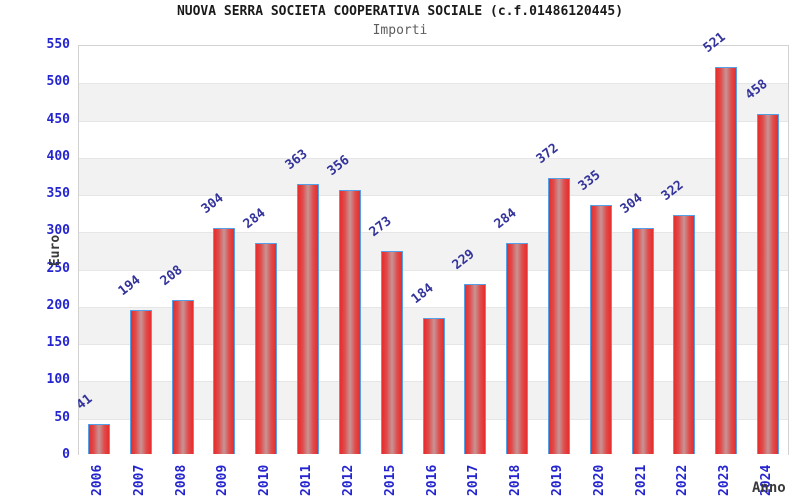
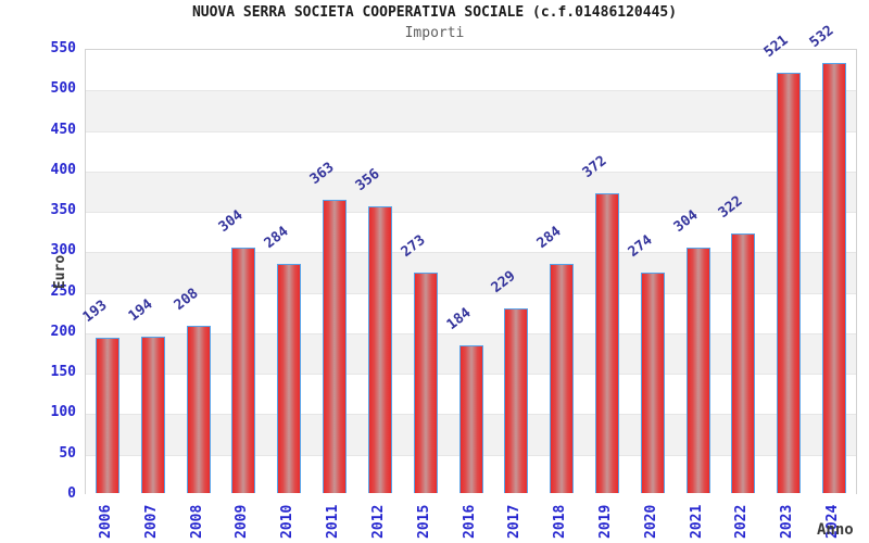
2006: 41 -> 193
2020: 335 -> 274
2024: 458 -> 532
